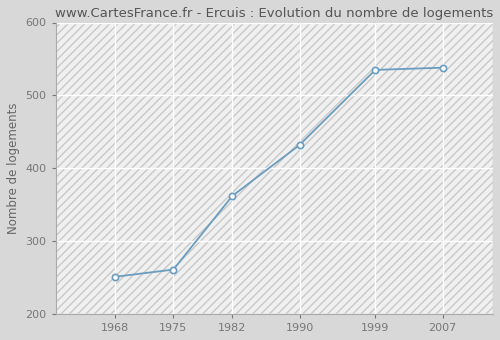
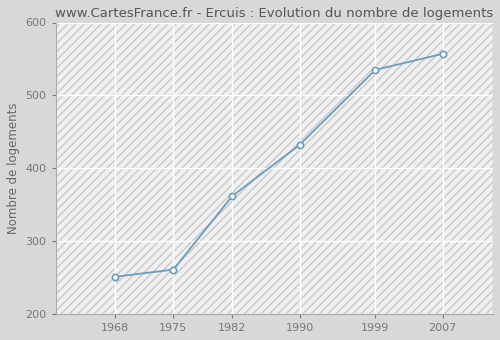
2007: 538 -> 557
